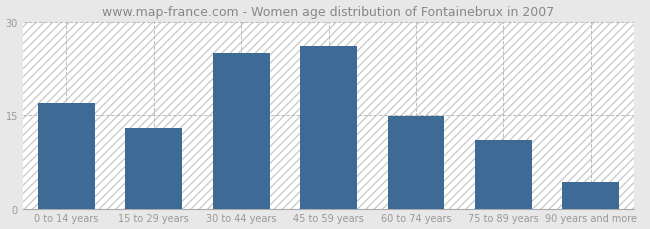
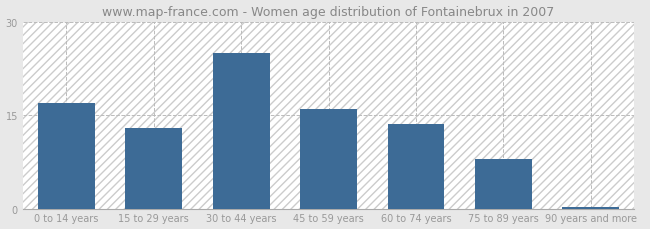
45 to 59 years: 26.0 -> 16.0
60 to 74 years: 14.8 -> 13.5
75 to 89 years: 11.0 -> 8.0
90 years and more: 4.2 -> 0.3
